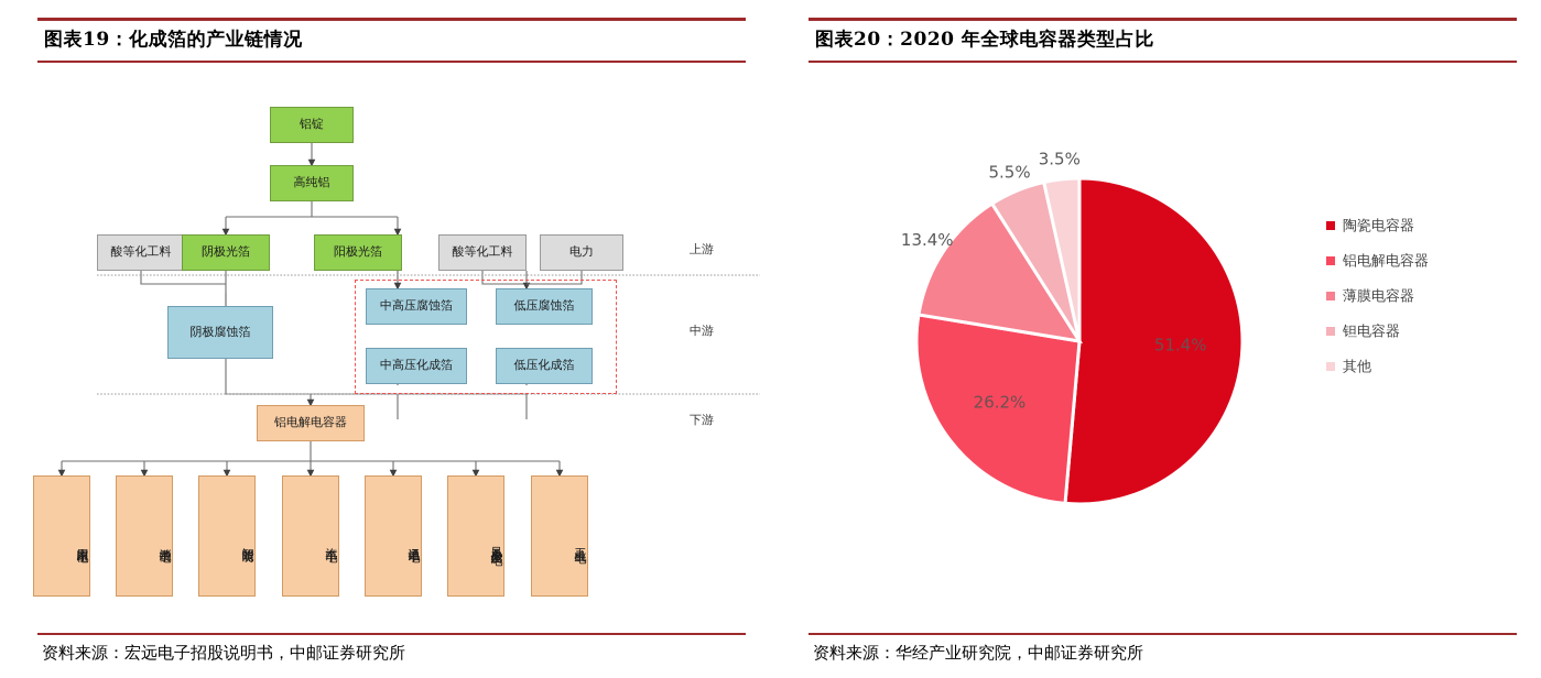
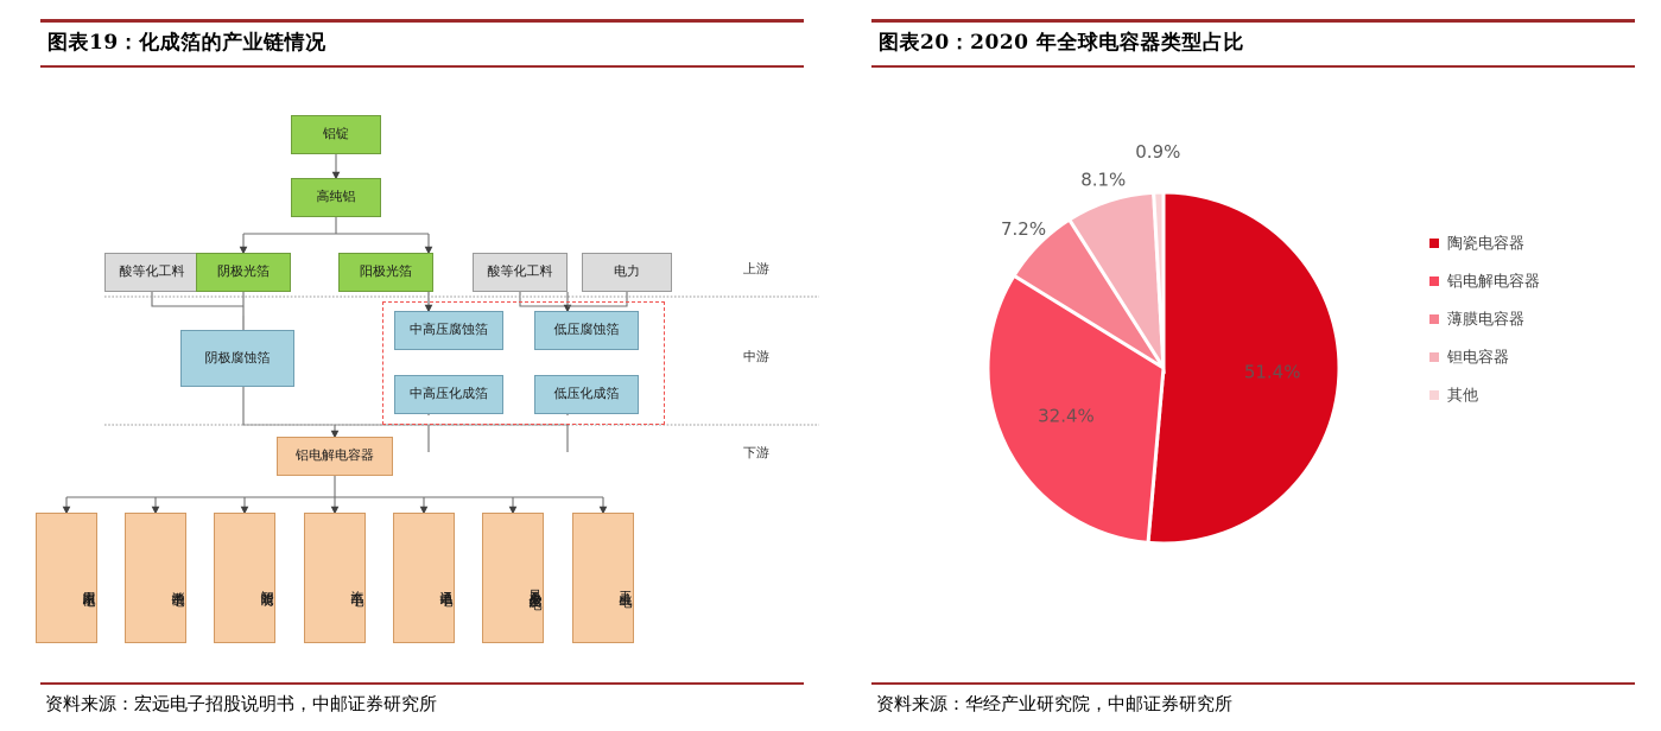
铝电解电容器: 26.2% -> 32.4%
薄膜电容器: 13.4% -> 7.2%
钽电容器: 5.5% -> 8.1%
其他: 3.5% -> 0.9%
